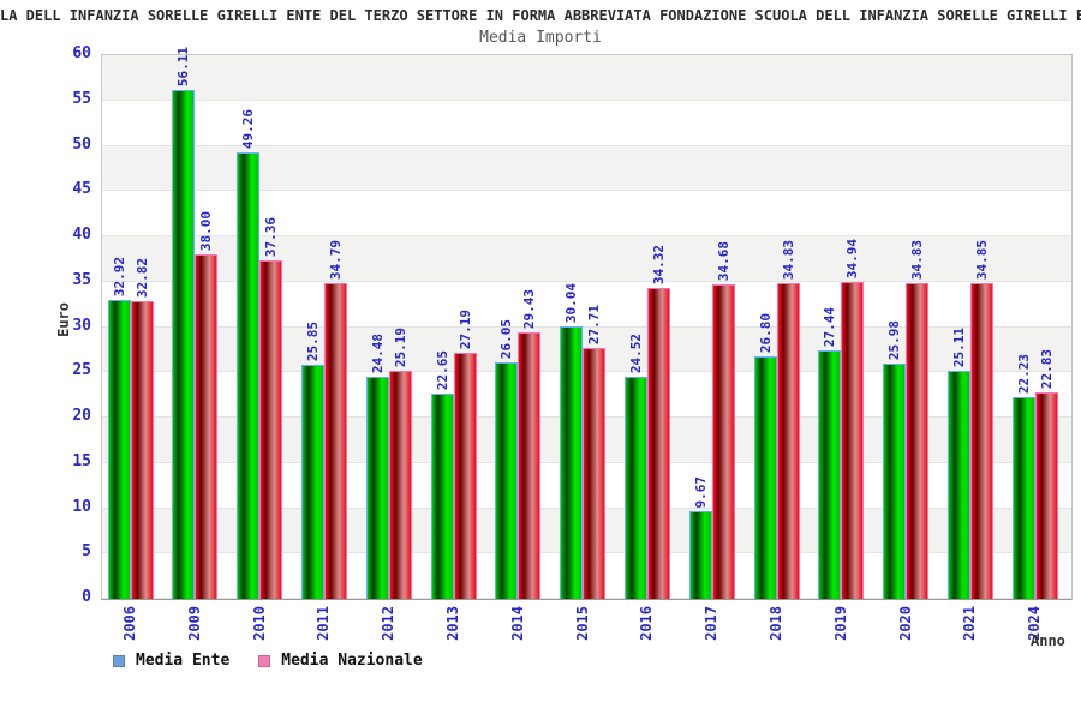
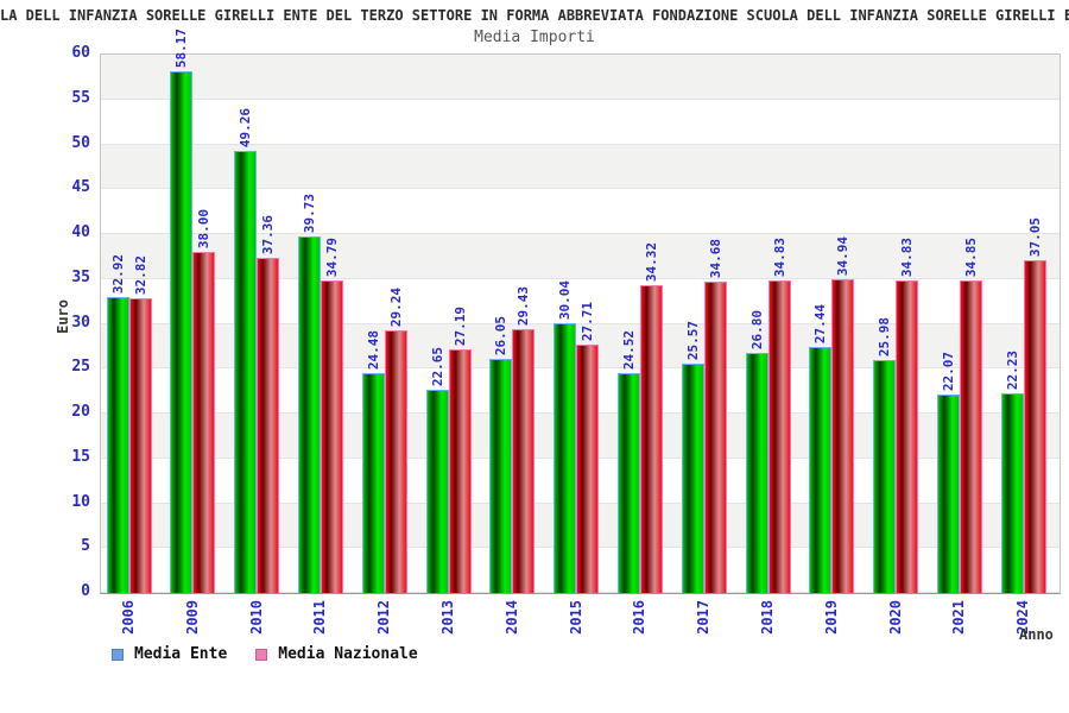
Media Ente/2009: 56.11 -> 58.17
Media Ente/2011: 25.85 -> 39.73
Media Nazionale/2012: 25.19 -> 29.24
Media Ente/2017: 9.67 -> 25.57
Media Ente/2021: 25.11 -> 22.07
Media Nazionale/2024: 22.83 -> 37.05
